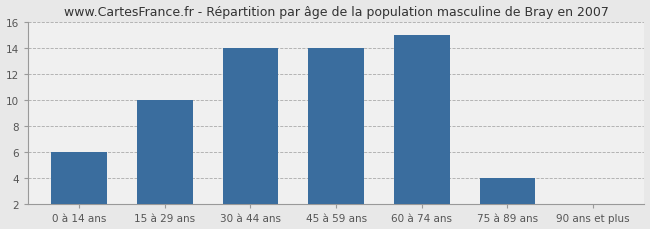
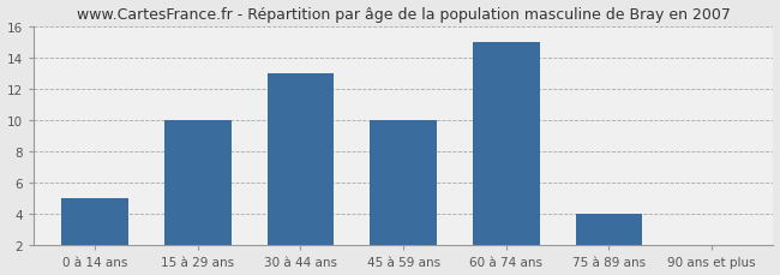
0 à 14 ans: 6 -> 5
30 à 44 ans: 14 -> 13
45 à 59 ans: 14 -> 10
